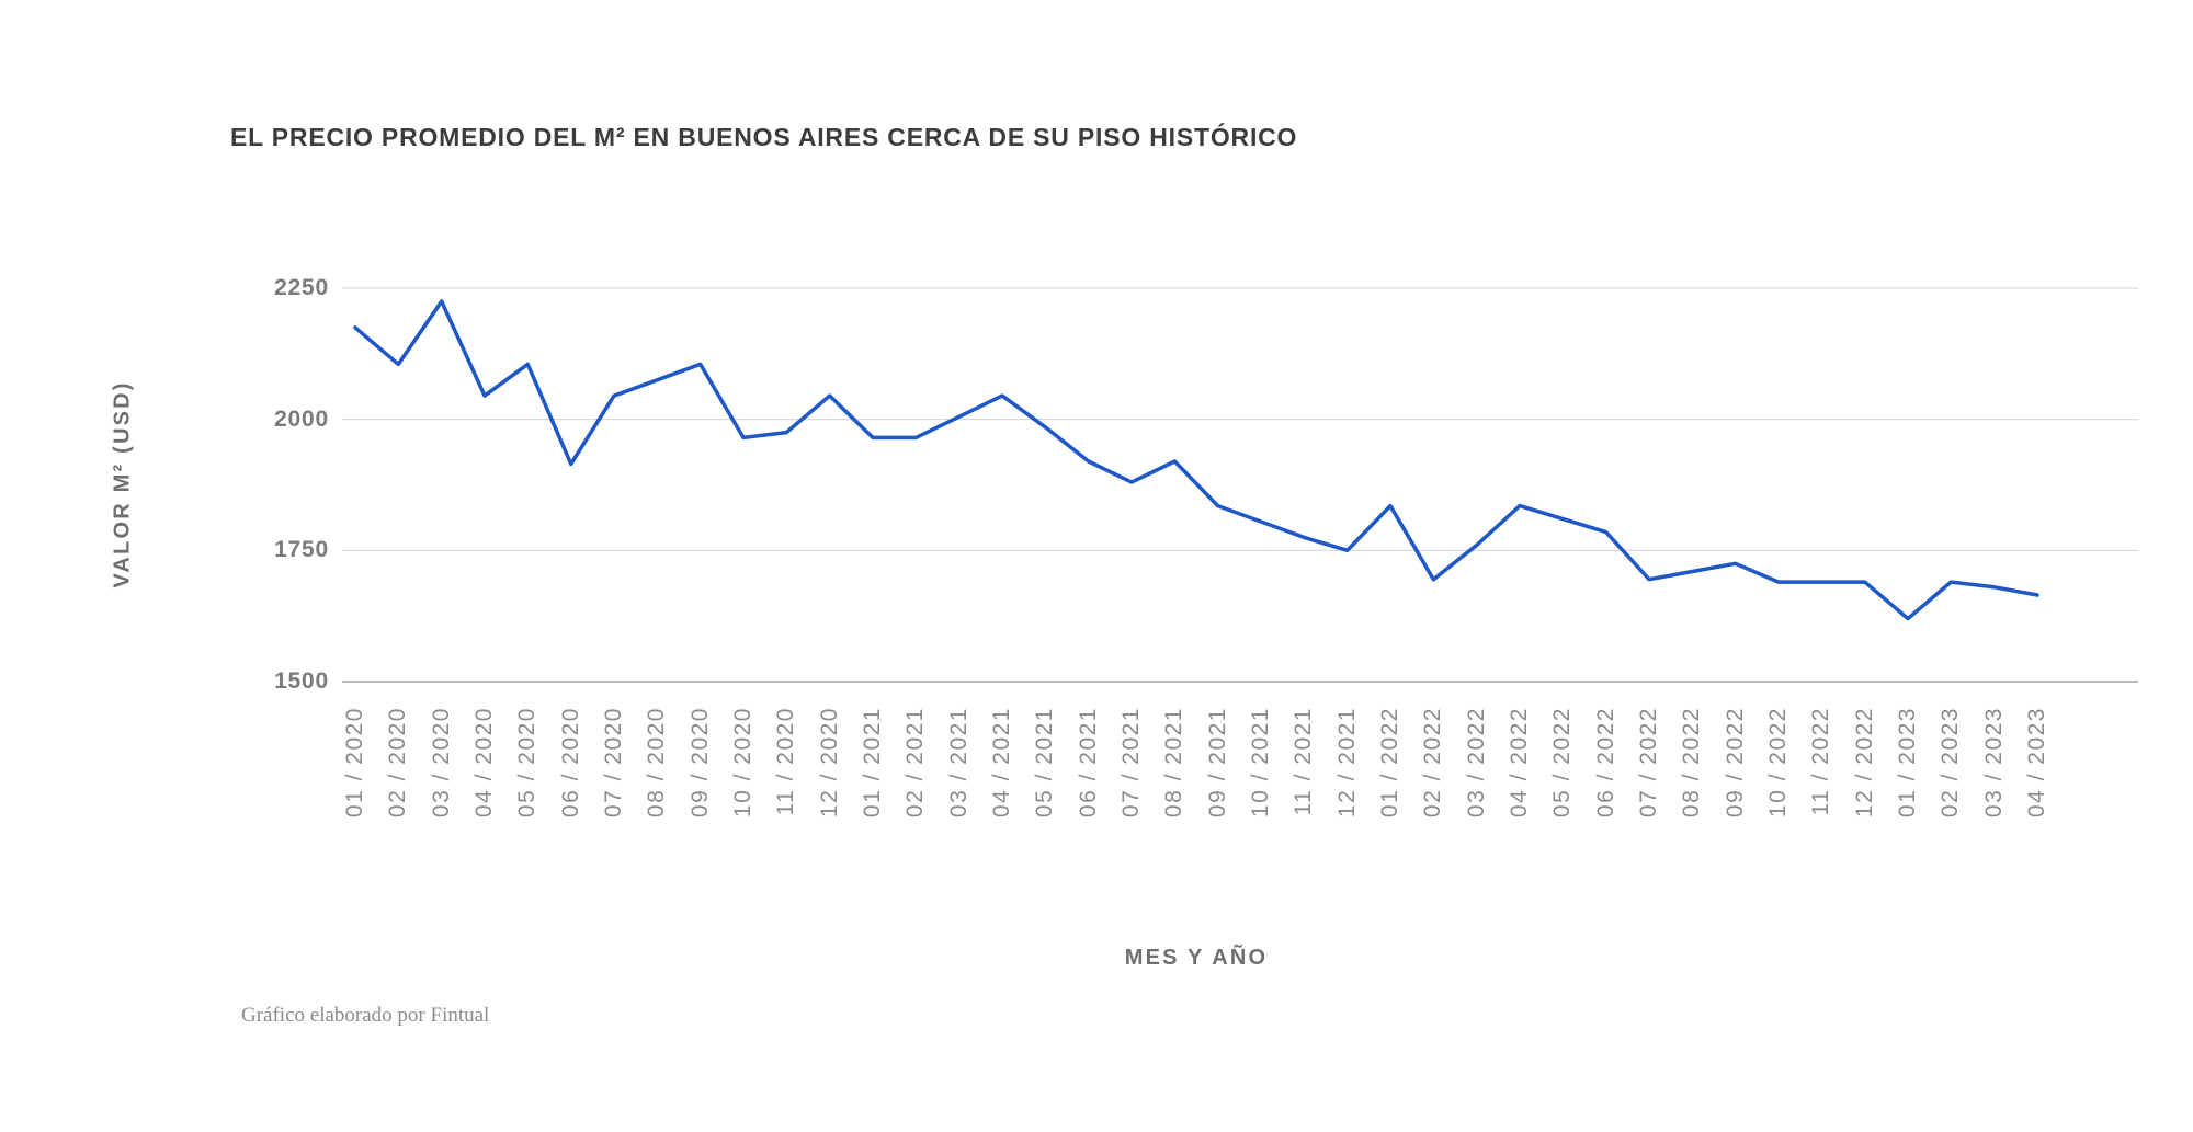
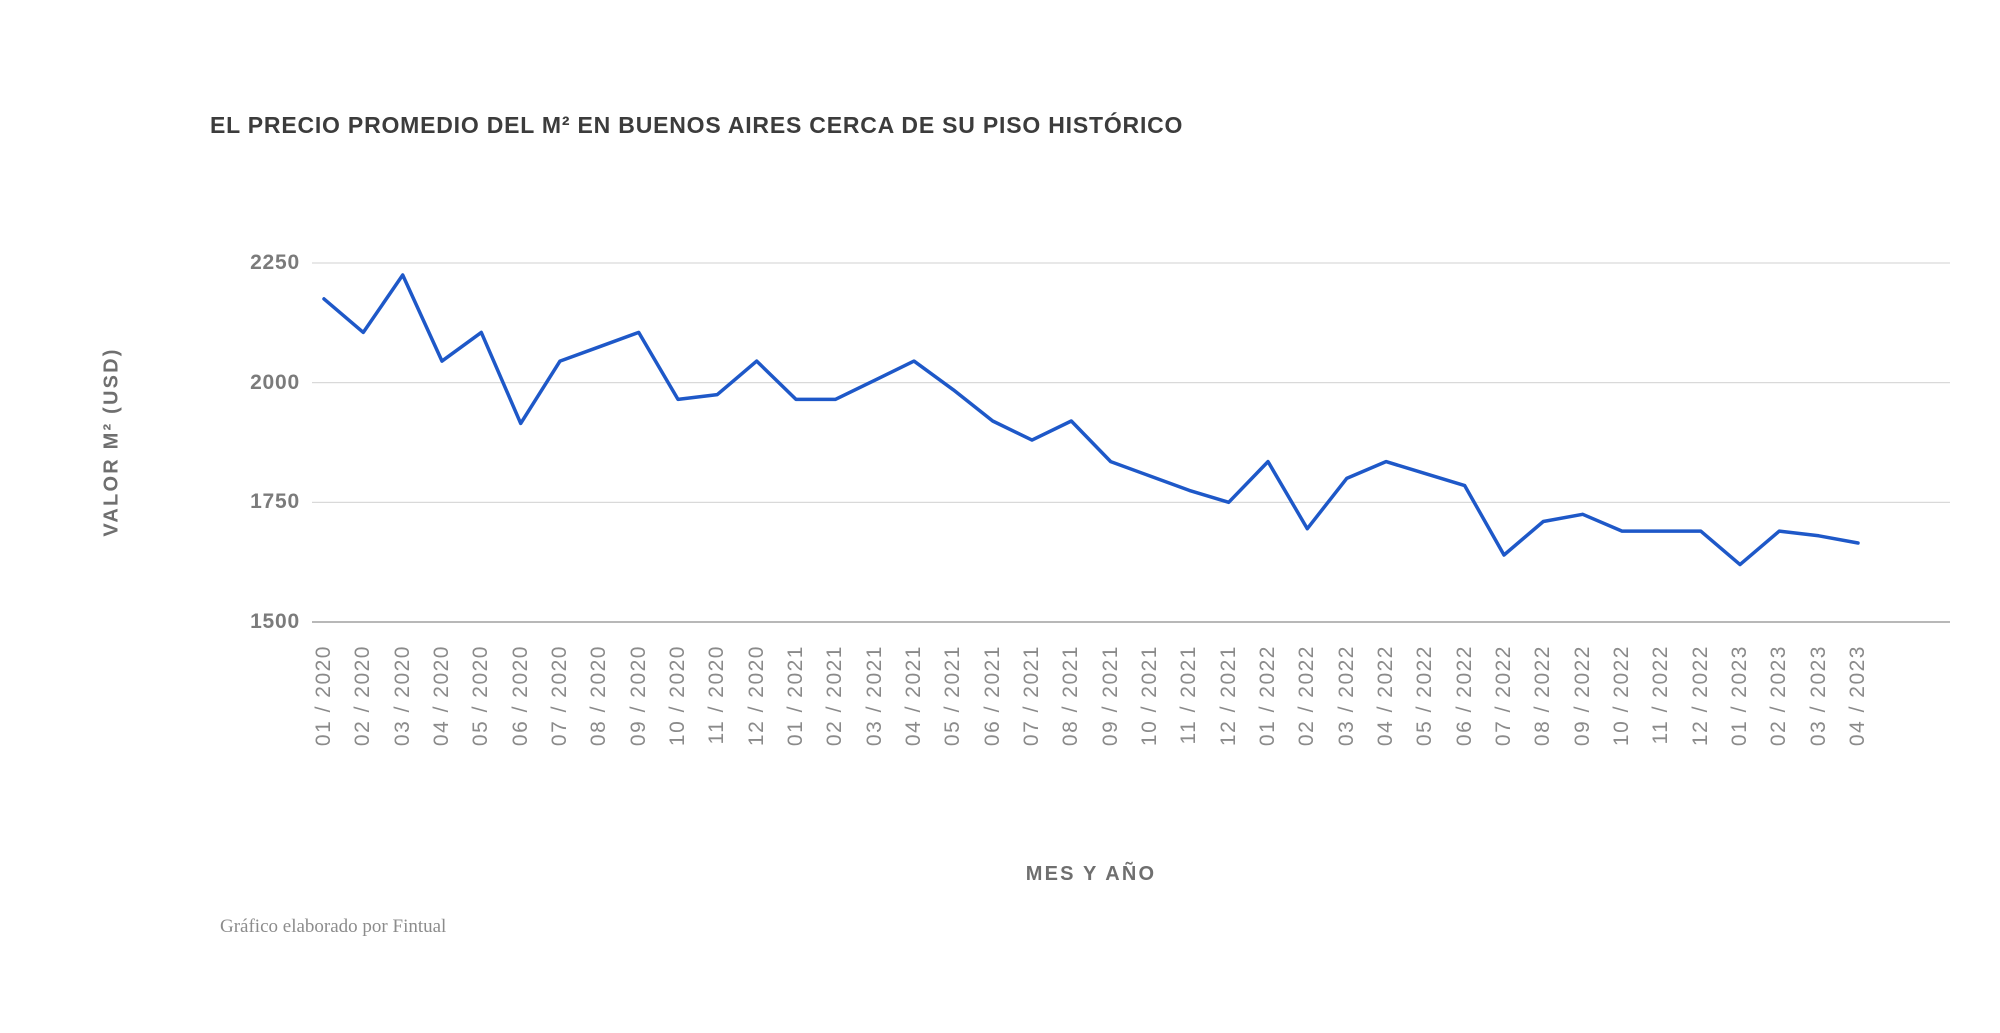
03 / 2022: 1760 -> 1800
07 / 2022: 1700 -> 1640
